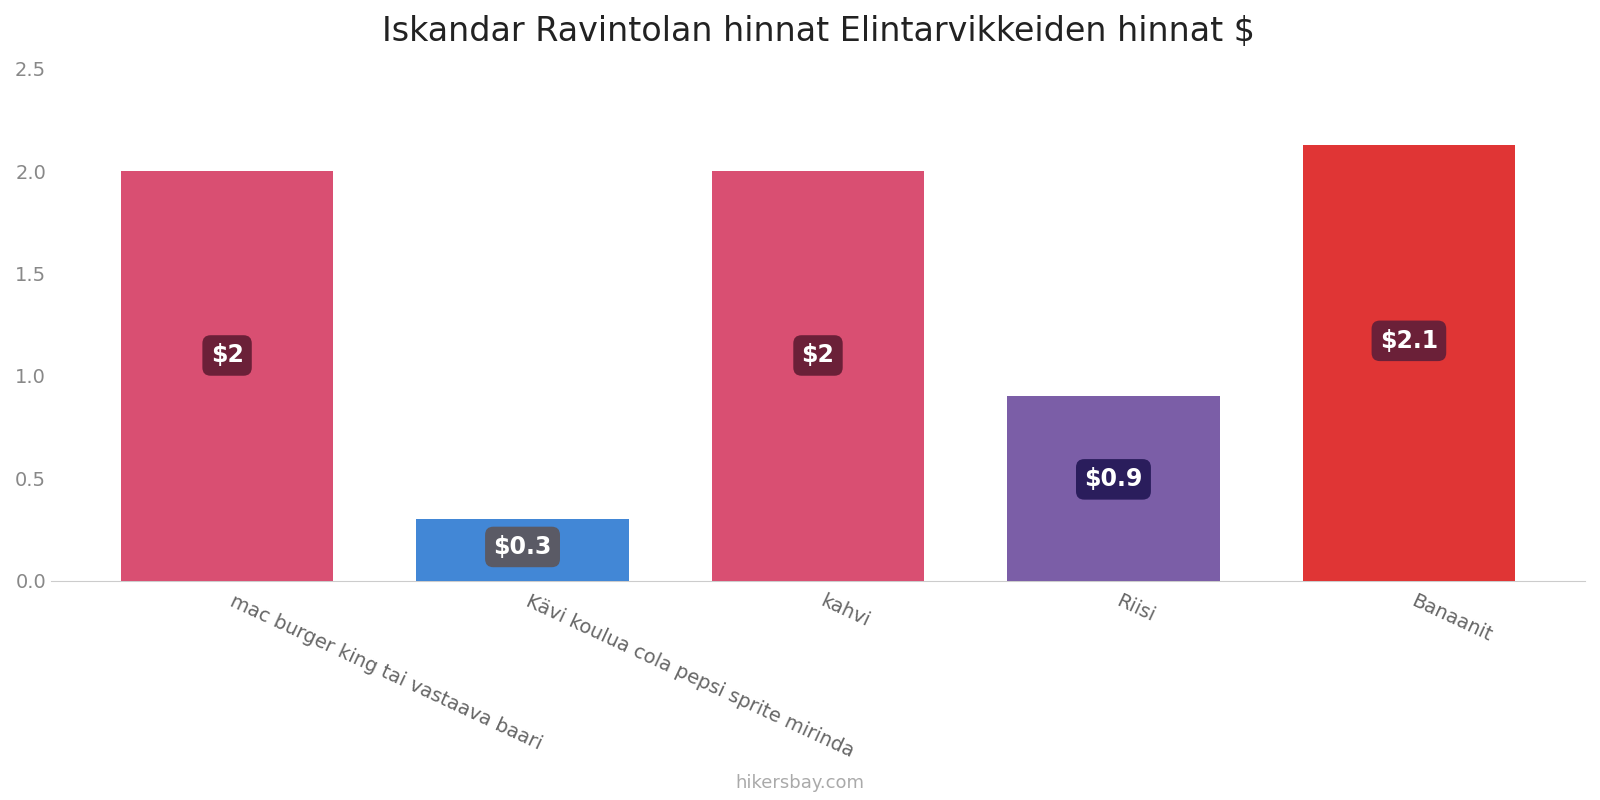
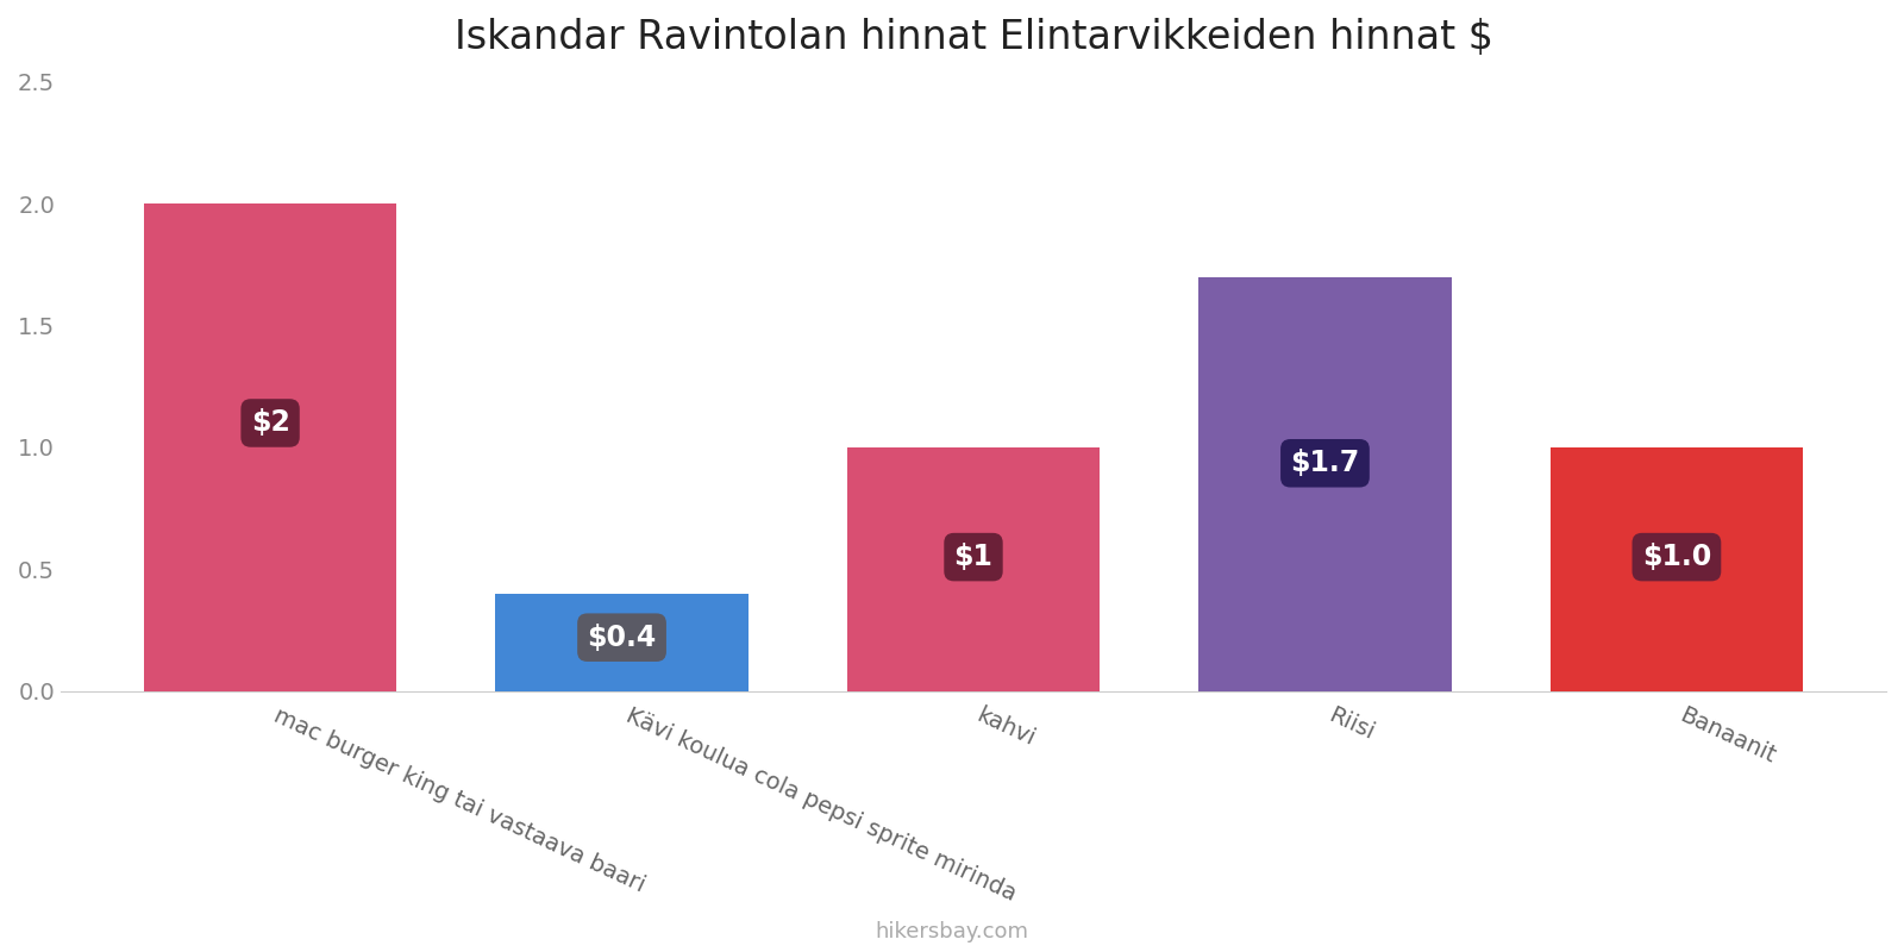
Kävi koulua cola pepsi sprite mirinda: $0.3 -> $0.4
kahvi: $2 -> $1
Riisi: $0.9 -> $1.7
Banaanit: $2.1 -> $1.0
